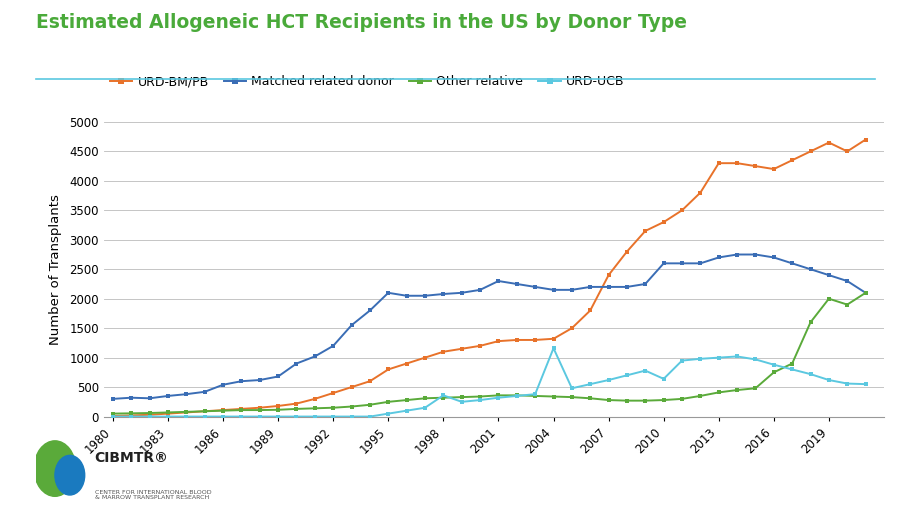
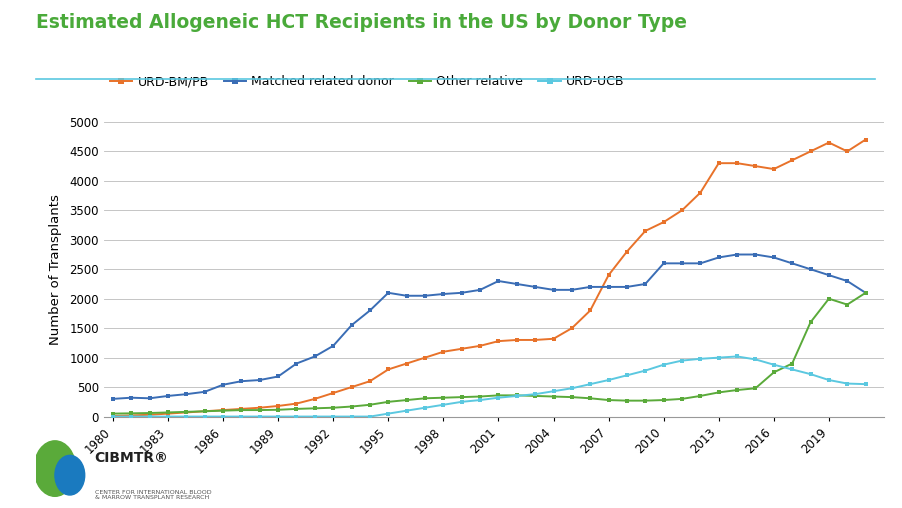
URD-UCB/1998: 360 -> 200
URD-UCB/2004: 1160 -> 430
URD-UCB/2010: 640 -> 880
